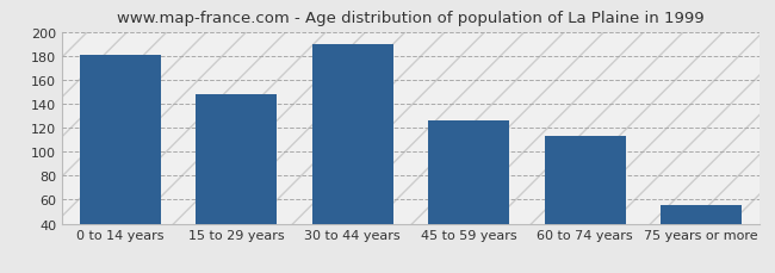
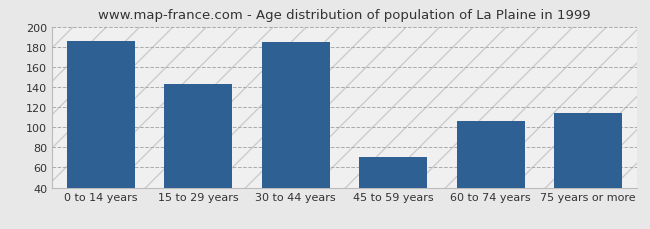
0 to 14 years: 181 -> 186
15 to 29 years: 148 -> 143
30 to 44 years: 190 -> 185
45 to 59 years: 126 -> 70
60 to 74 years: 113 -> 106
75 years or more: 56 -> 114
